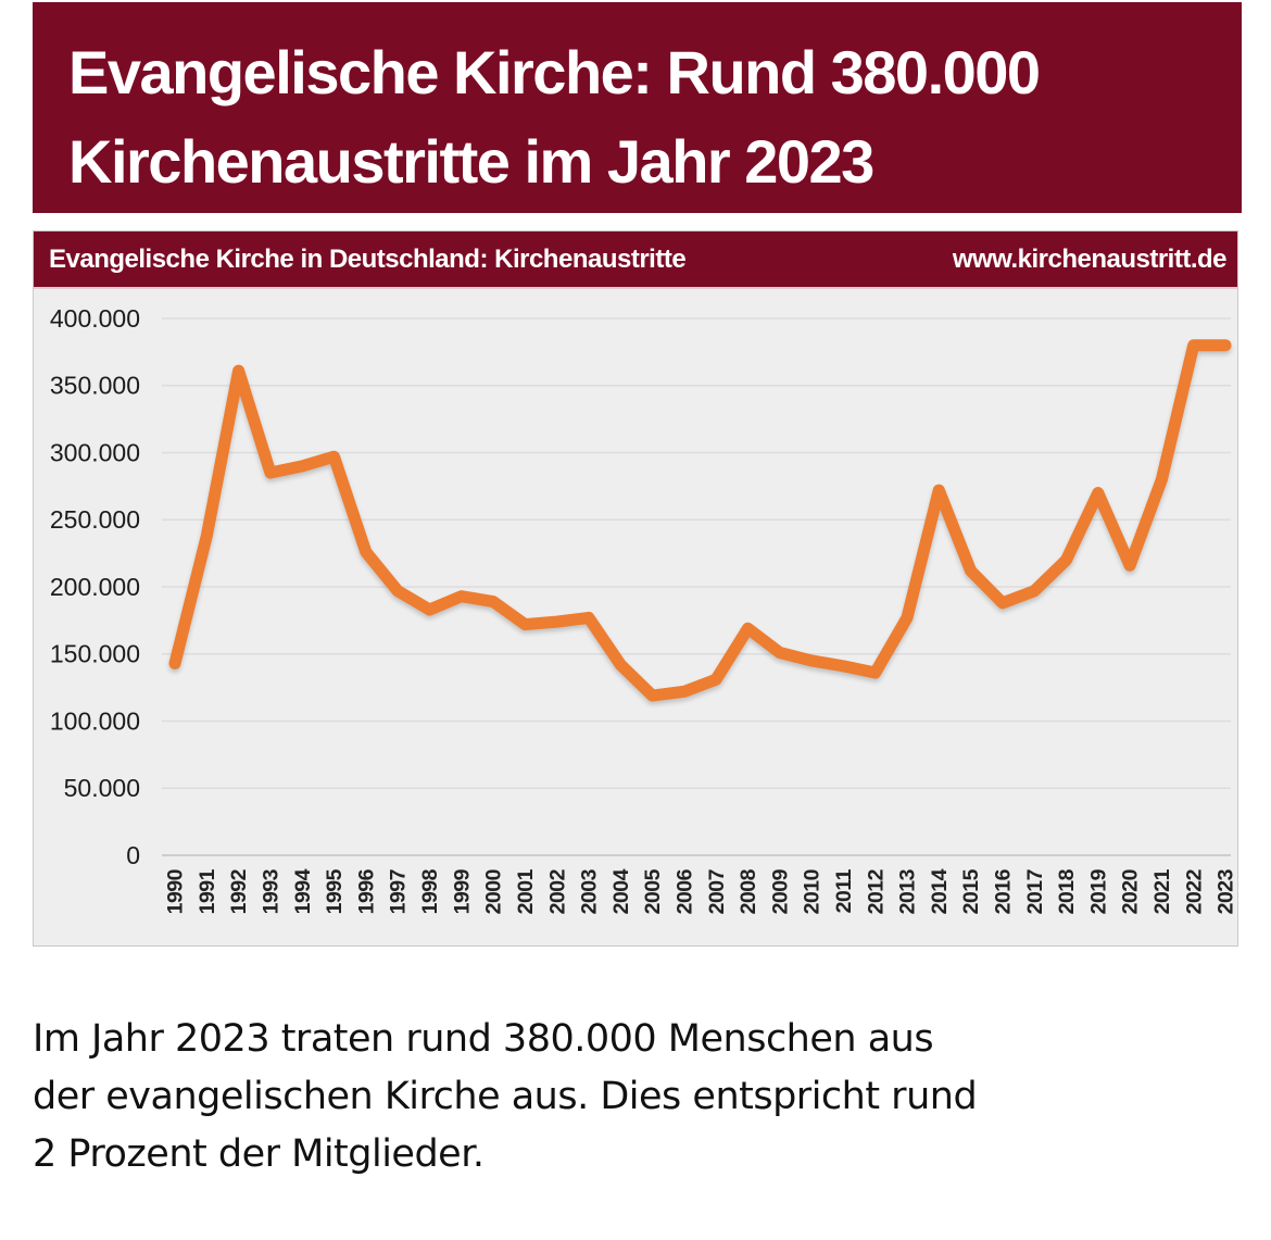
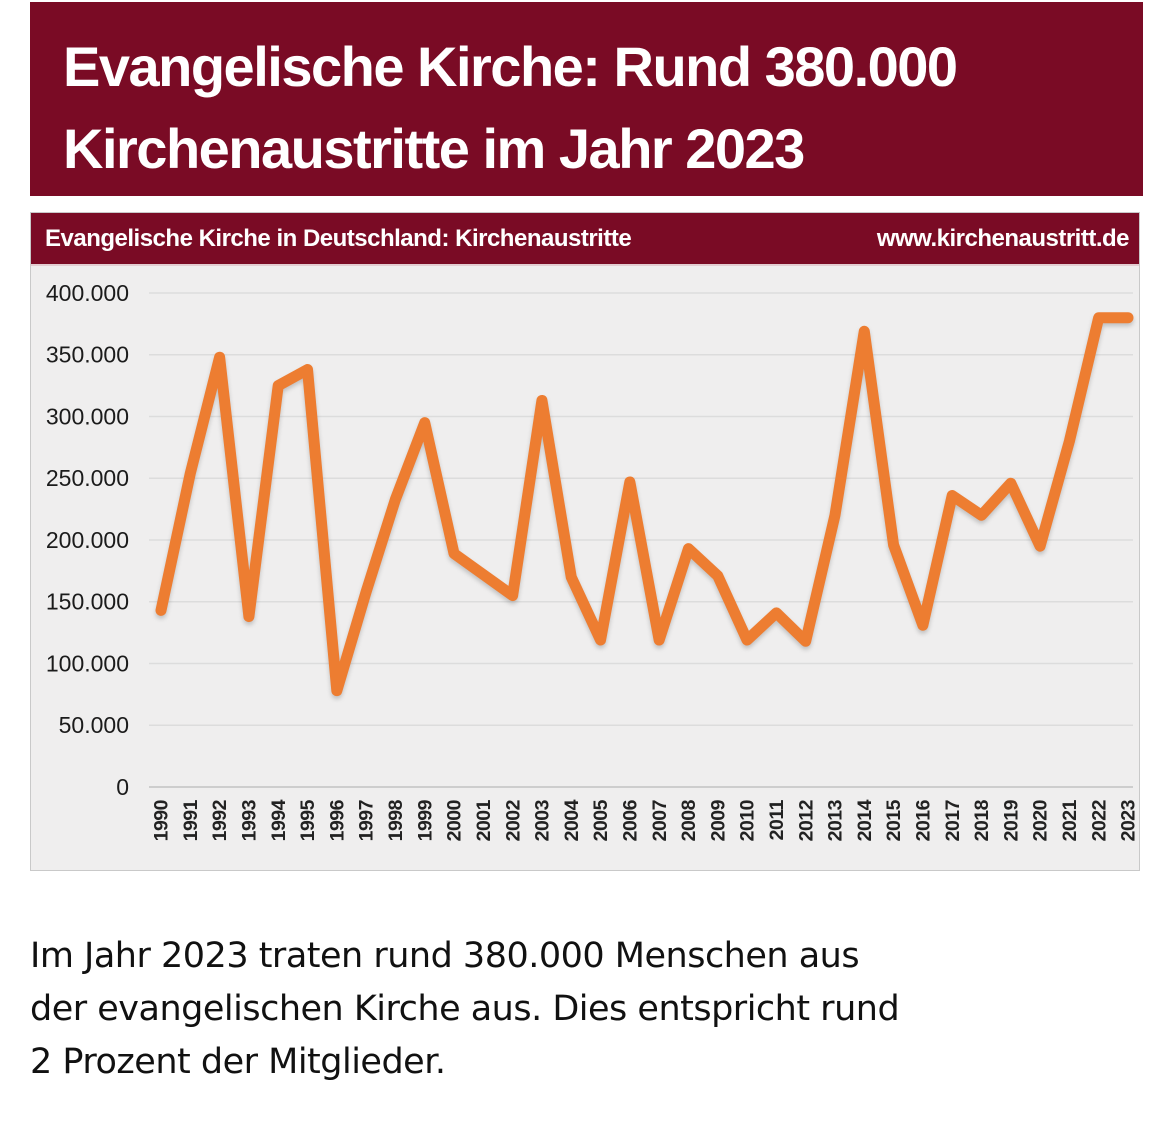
1991: 238000 -> 254000
1992: 361000 -> 348000
1993: 285000 -> 138000
1994: 290000 -> 325000
1995: 297000 -> 338000
1996: 226000 -> 78000
1997: 197000 -> 158000
1998: 183000 -> 233000
1999: 193000 -> 295000
2002: 174000 -> 155000
2003: 177000 -> 313000
2004: 142000 -> 170000
2006: 122000 -> 247000
2007: 131000 -> 119000
2008: 169000 -> 193000
2009: 151000 -> 171000
2010: 145000 -> 119000
2012: 136000 -> 118000
2013: 177000 -> 220000
2014: 272000 -> 369000
2015: 212000 -> 196000
2016: 188000 -> 131000
2017: 197000 -> 236000
2019: 270000 -> 246000
2020: 216000 -> 195000
